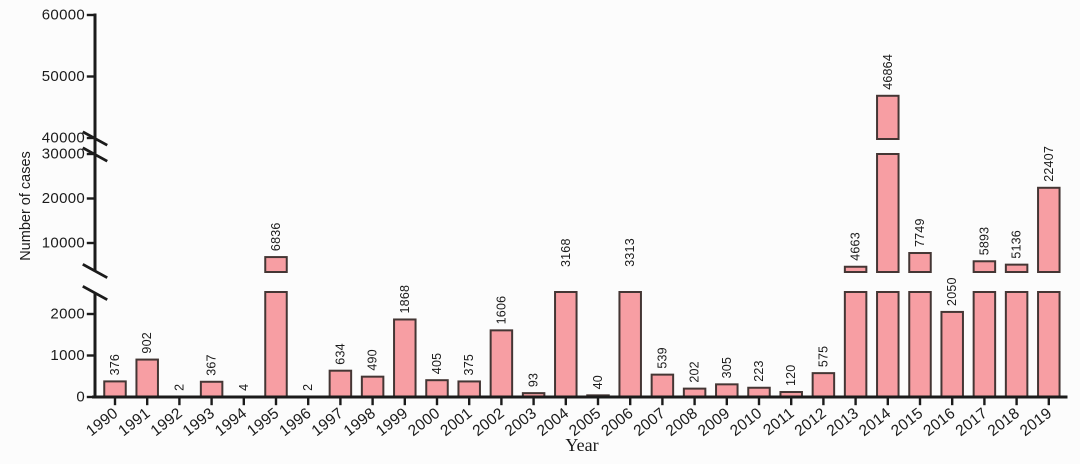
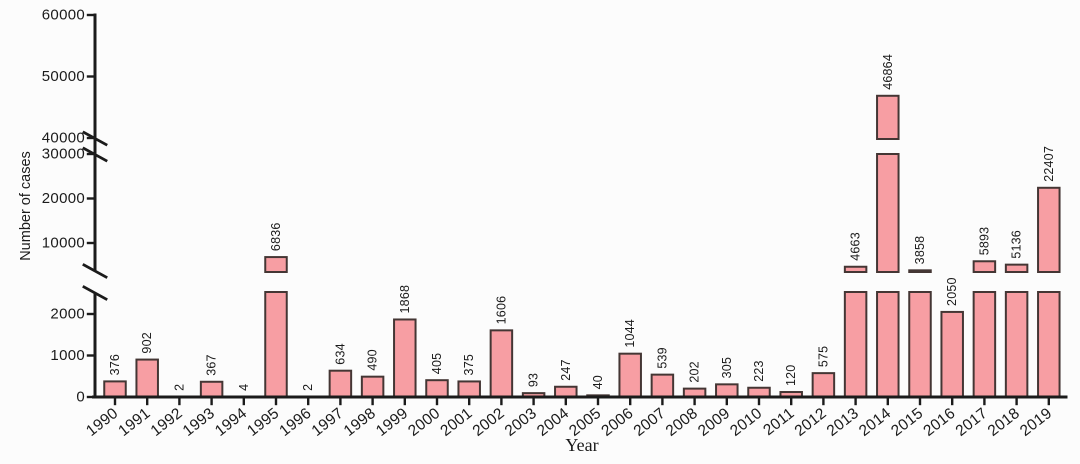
2004: 3168 -> 247
2006: 3313 -> 1044
2015: 7749 -> 3858
